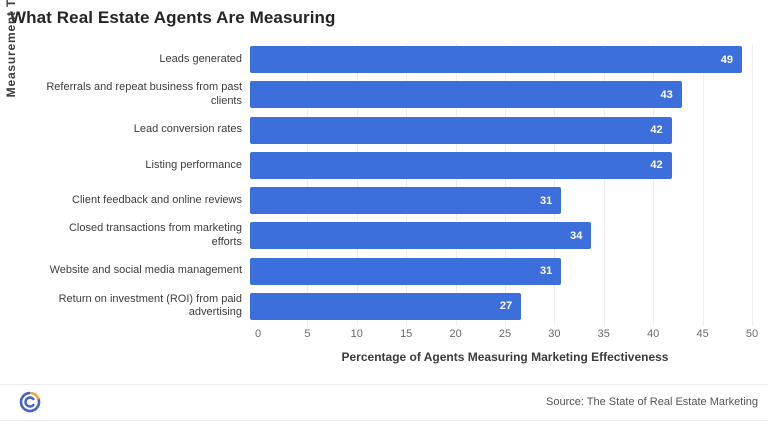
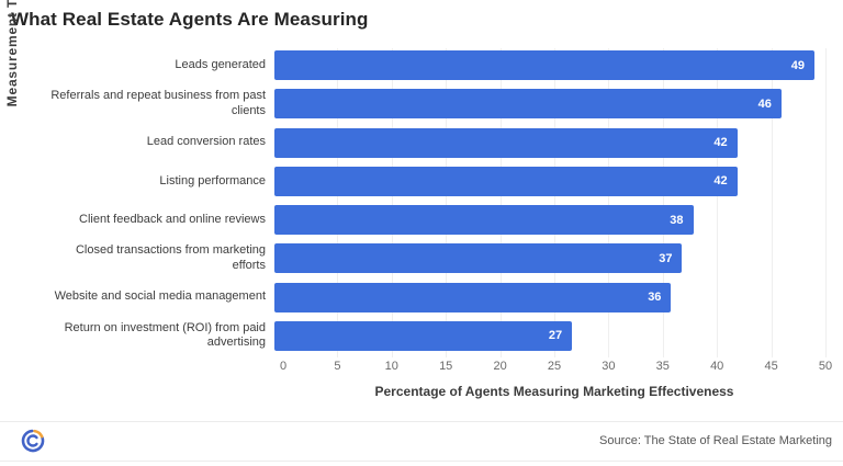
Referrals and repeat business from past clients: 43 -> 46
Client feedback and online reviews: 31 -> 38
Closed transactions from marketing efforts: 34 -> 37
Website and social media management: 31 -> 36
